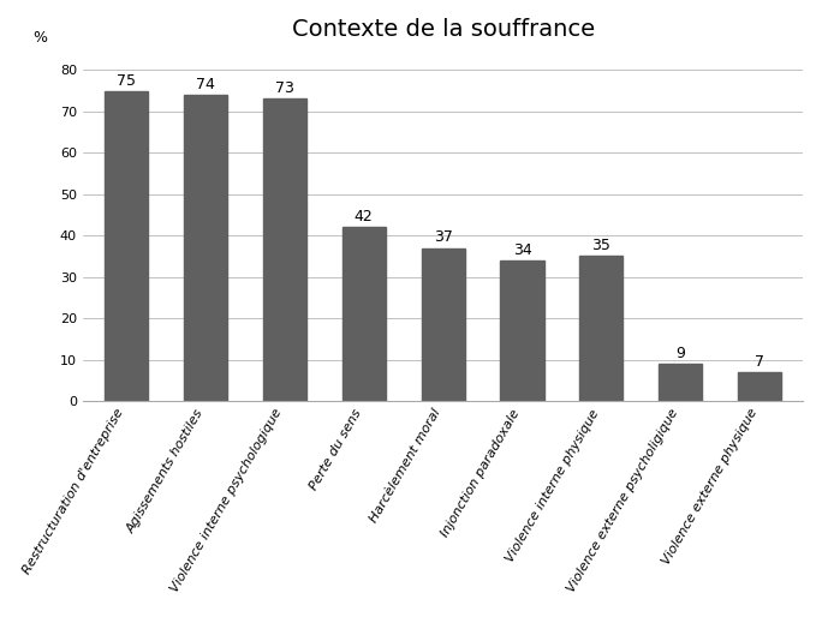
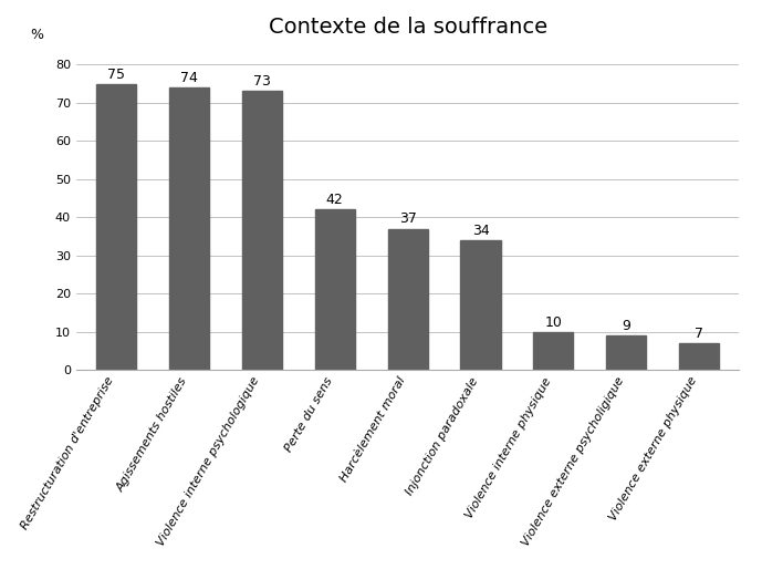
Violence interne physique: 35 -> 10
